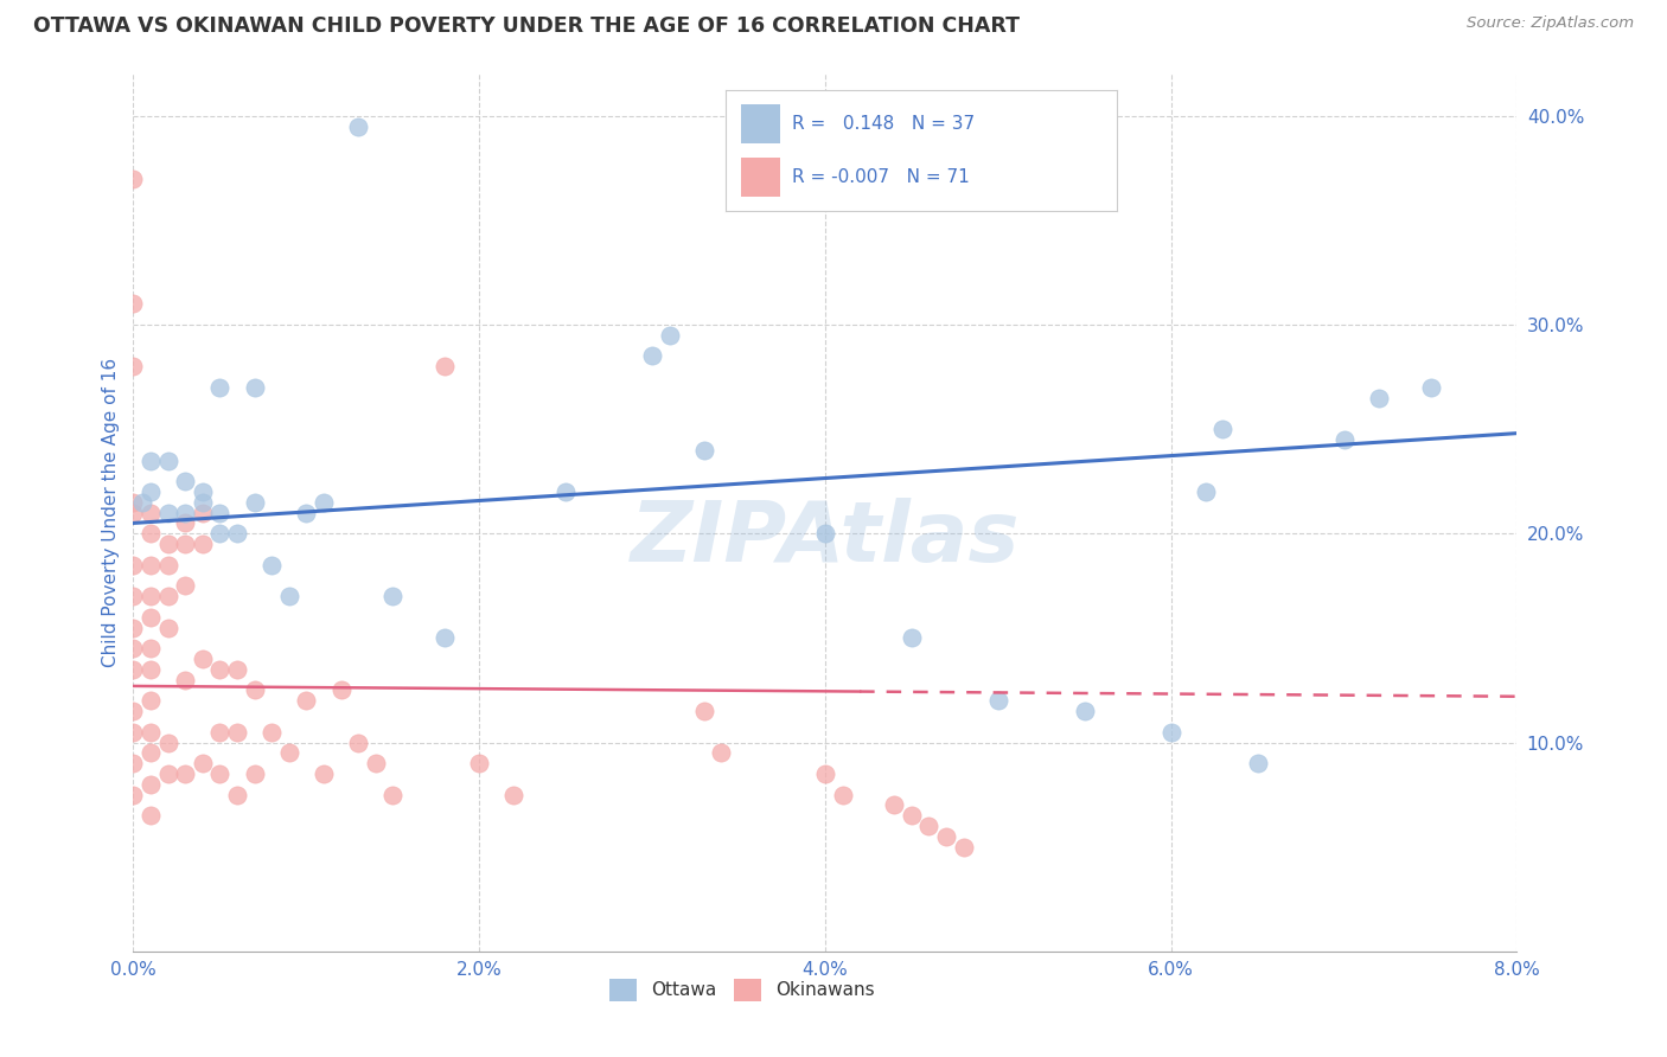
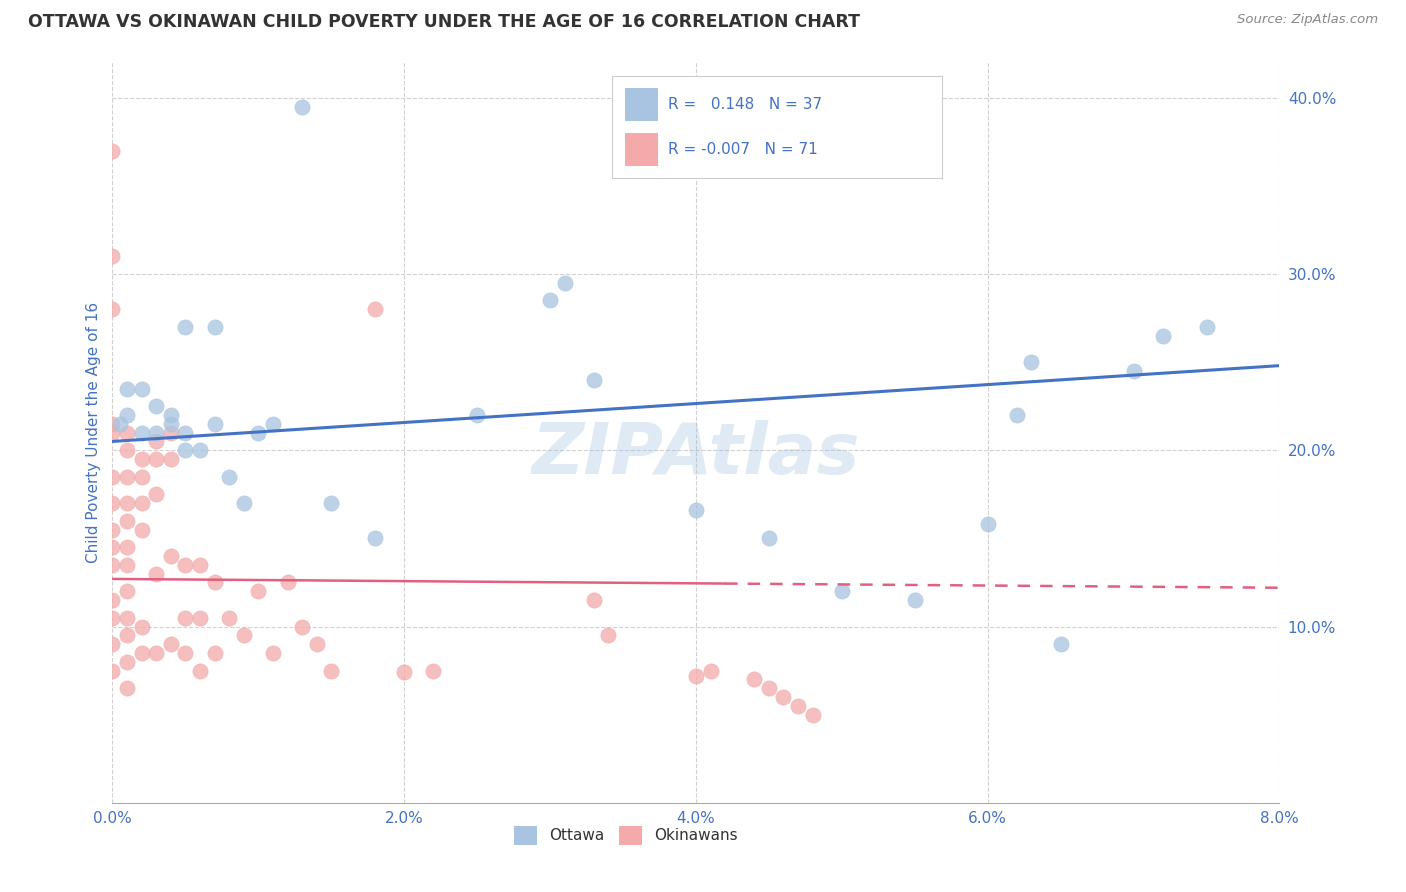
Okinawans/2.0%: 9.0% -> 7.4%
Ottawa/4.0%: 20.0% -> 16.6%
Okinawans/4.0%: 8.5% -> 7.2%
Ottawa/6.0%: 10.5% -> 15.8%
